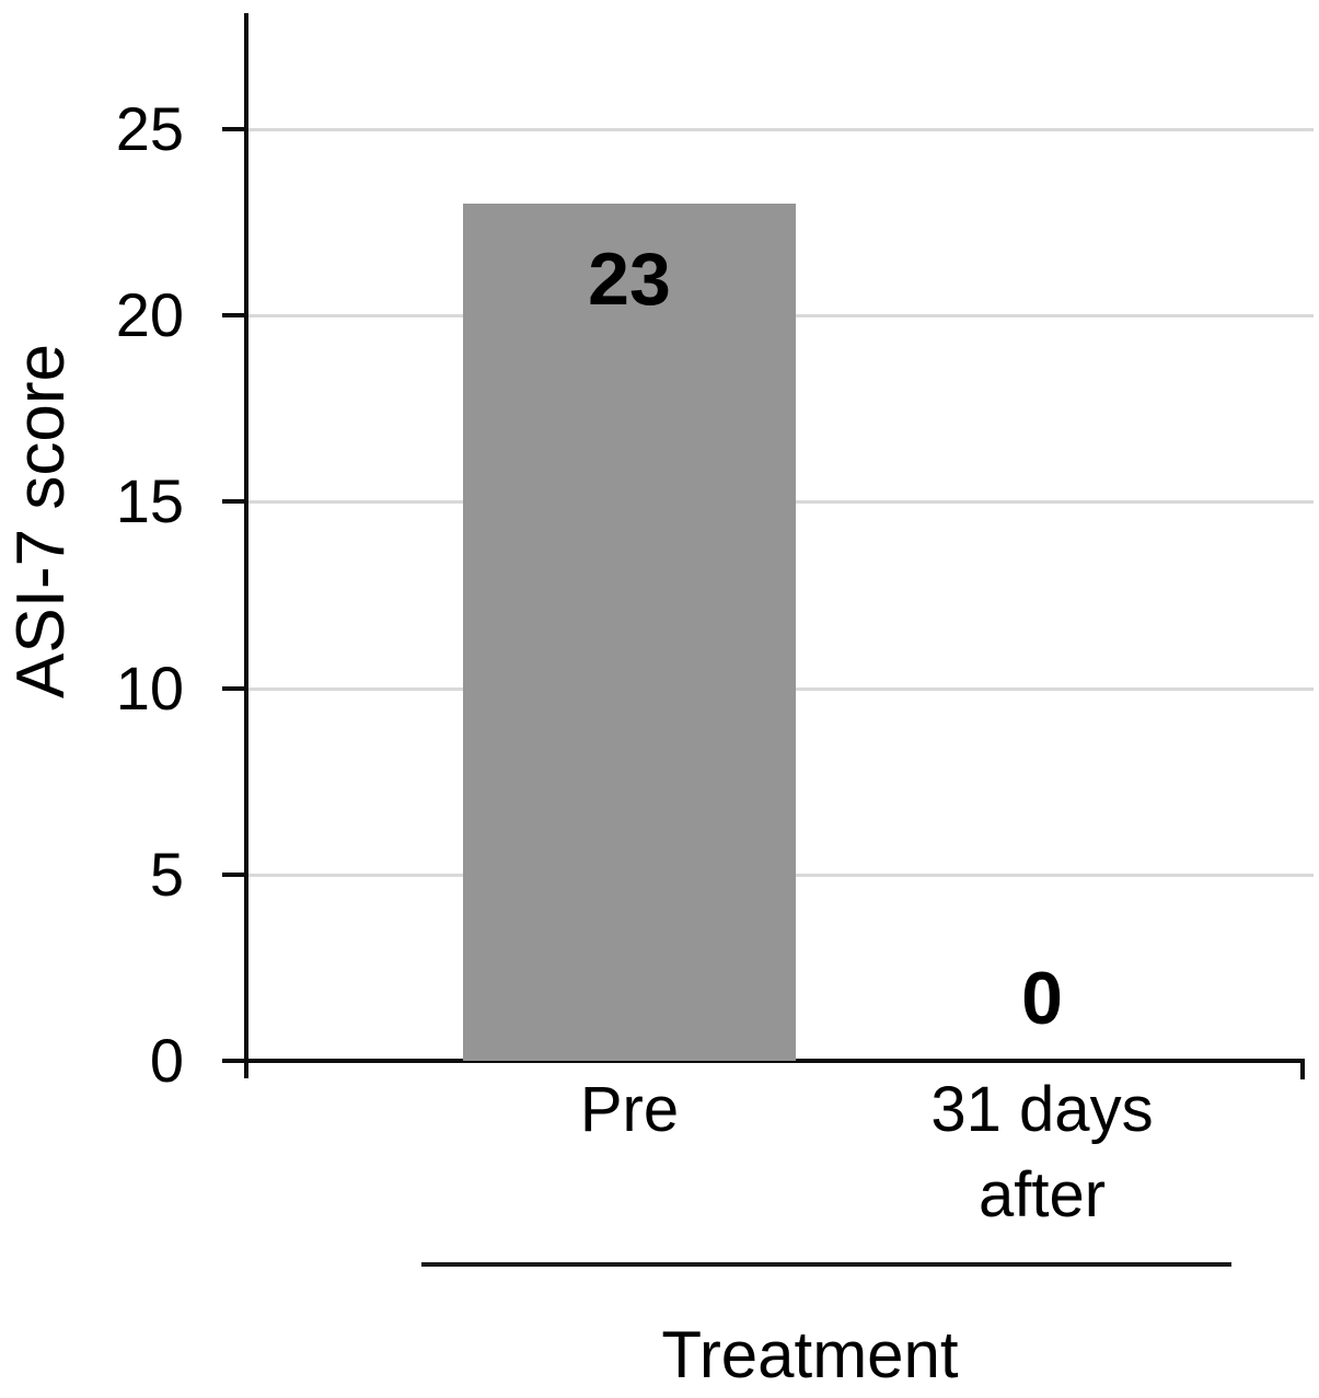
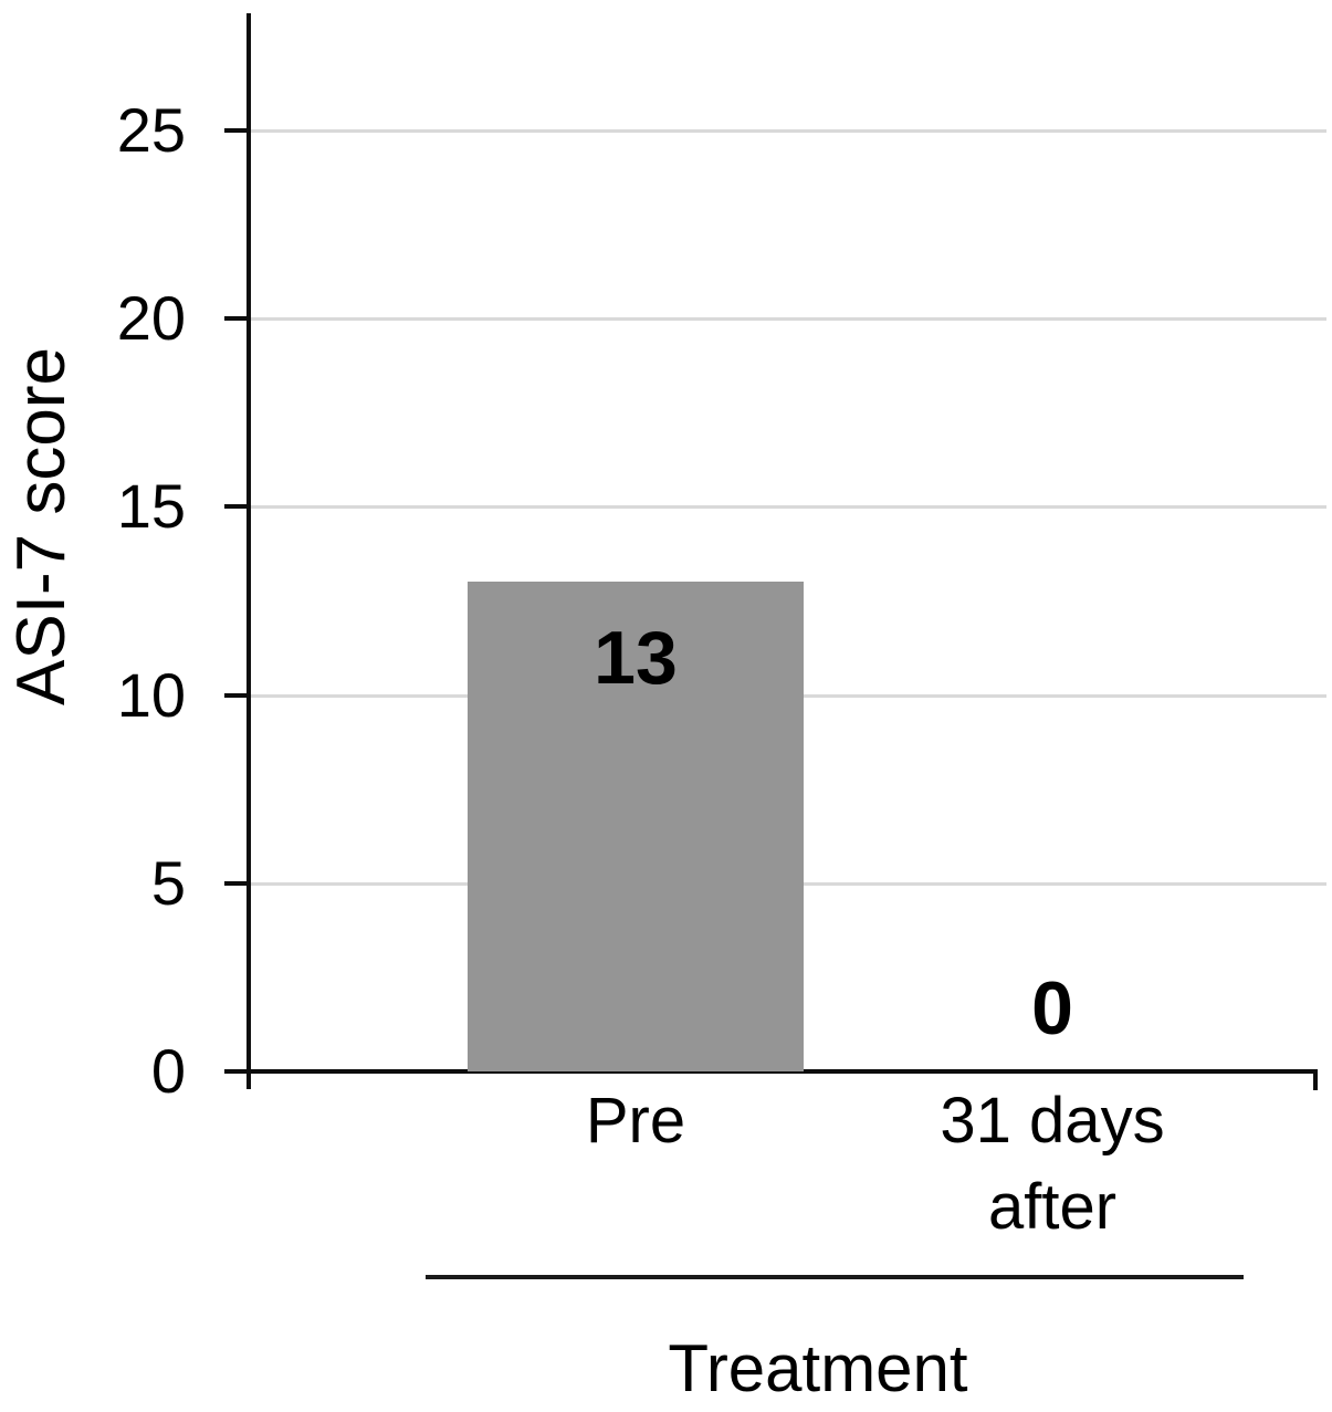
Pre: 23 -> 13
